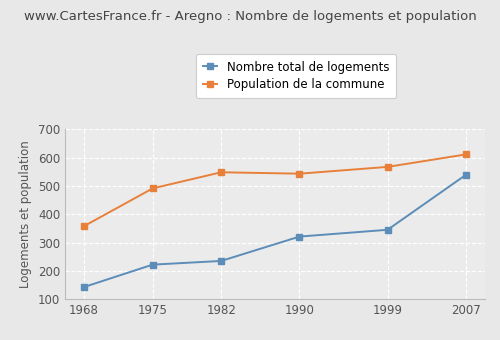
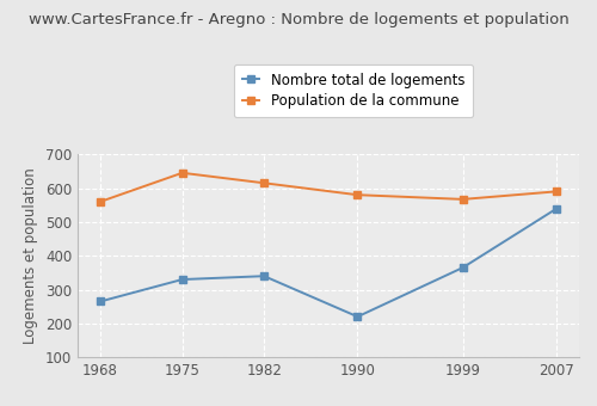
Nombre total de logements/1968: 143 -> 265
Population de la commune/1968: 358 -> 560
Nombre total de logements/1975: 222 -> 330
Population de la commune/1975: 491 -> 645
Nombre total de logements/1982: 235 -> 340
Population de la commune/1982: 548 -> 615
Nombre total de logements/1990: 321 -> 220
Population de la commune/1990: 543 -> 580
Nombre total de logements/1999: 345 -> 365
Population de la commune/2007: 611 -> 590
